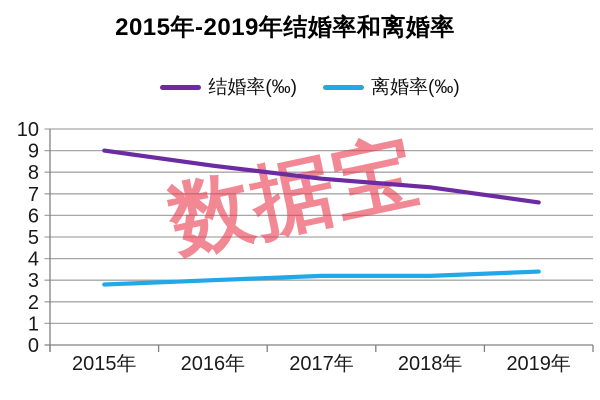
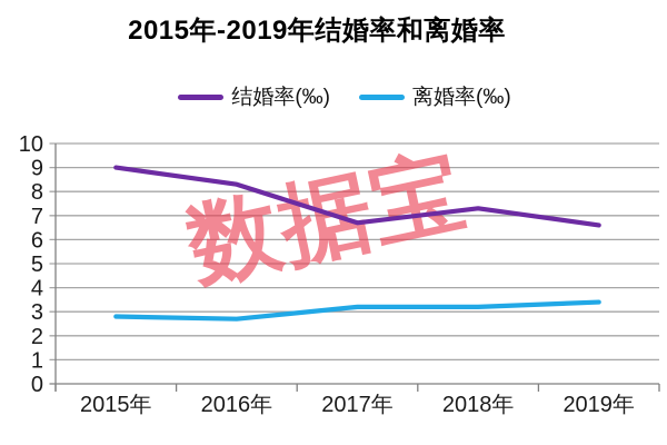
离婚率(‰)/2016年: 3.0 -> 2.7
结婚率(‰)/2017年: 7.7 -> 6.7
